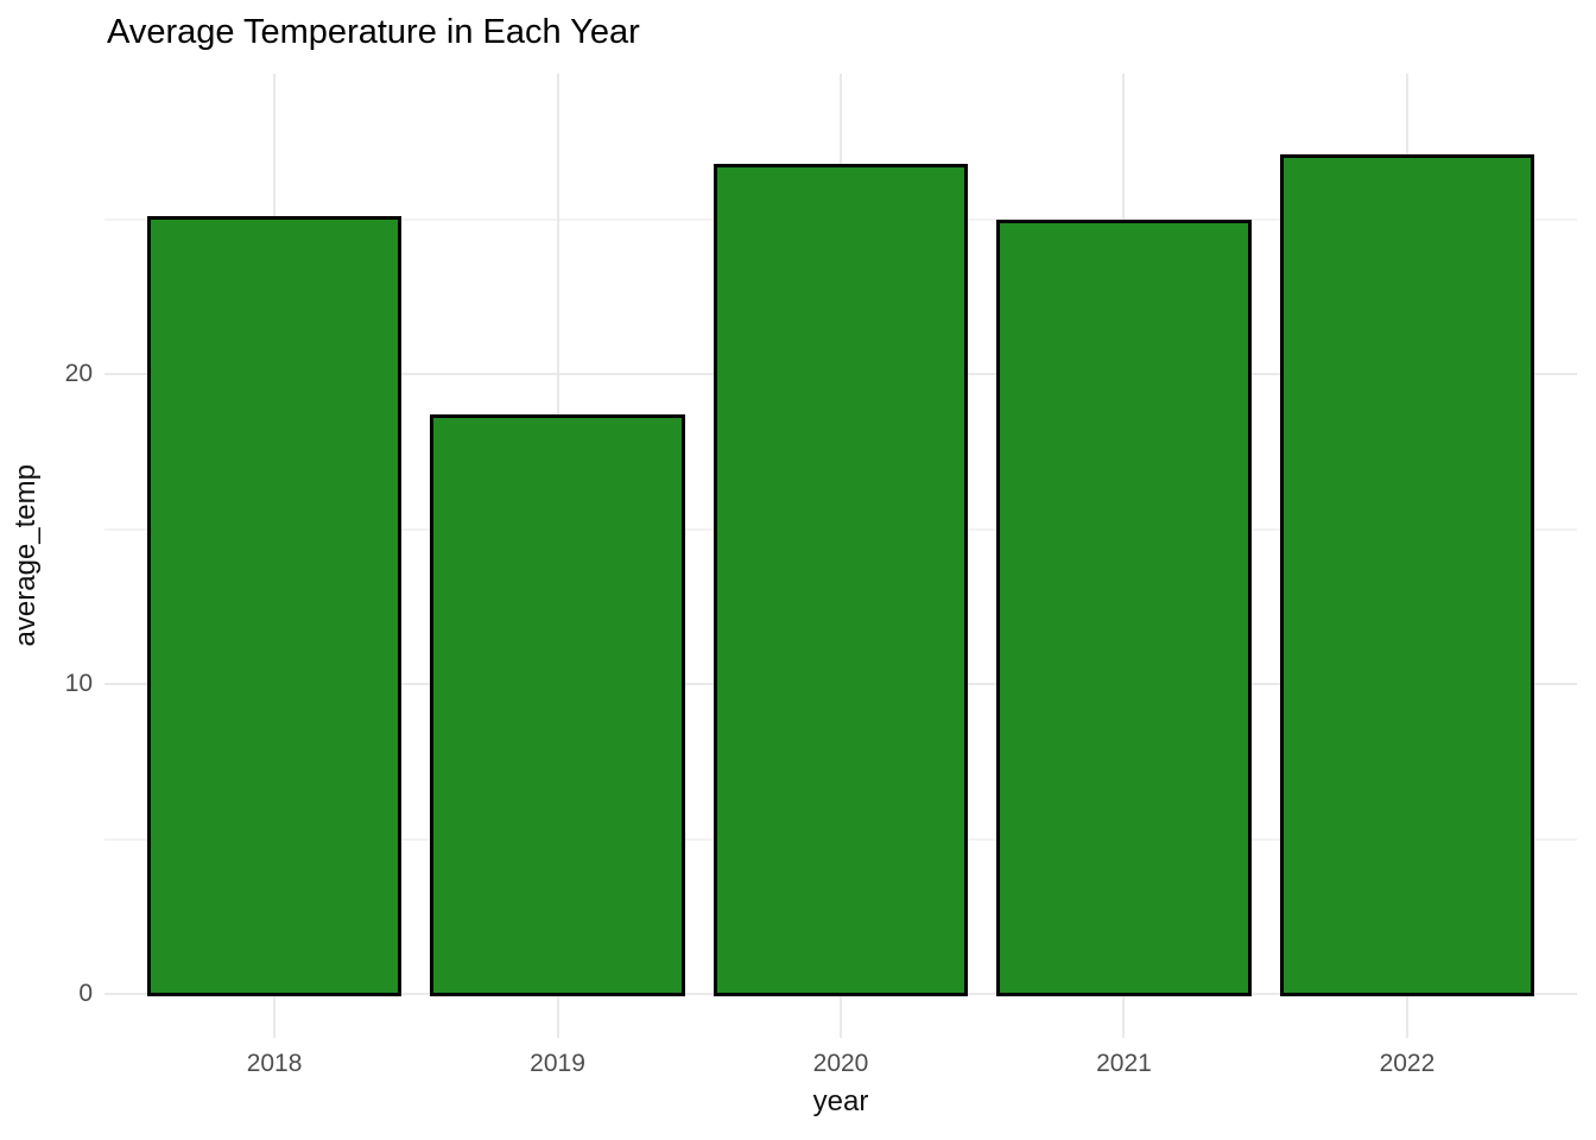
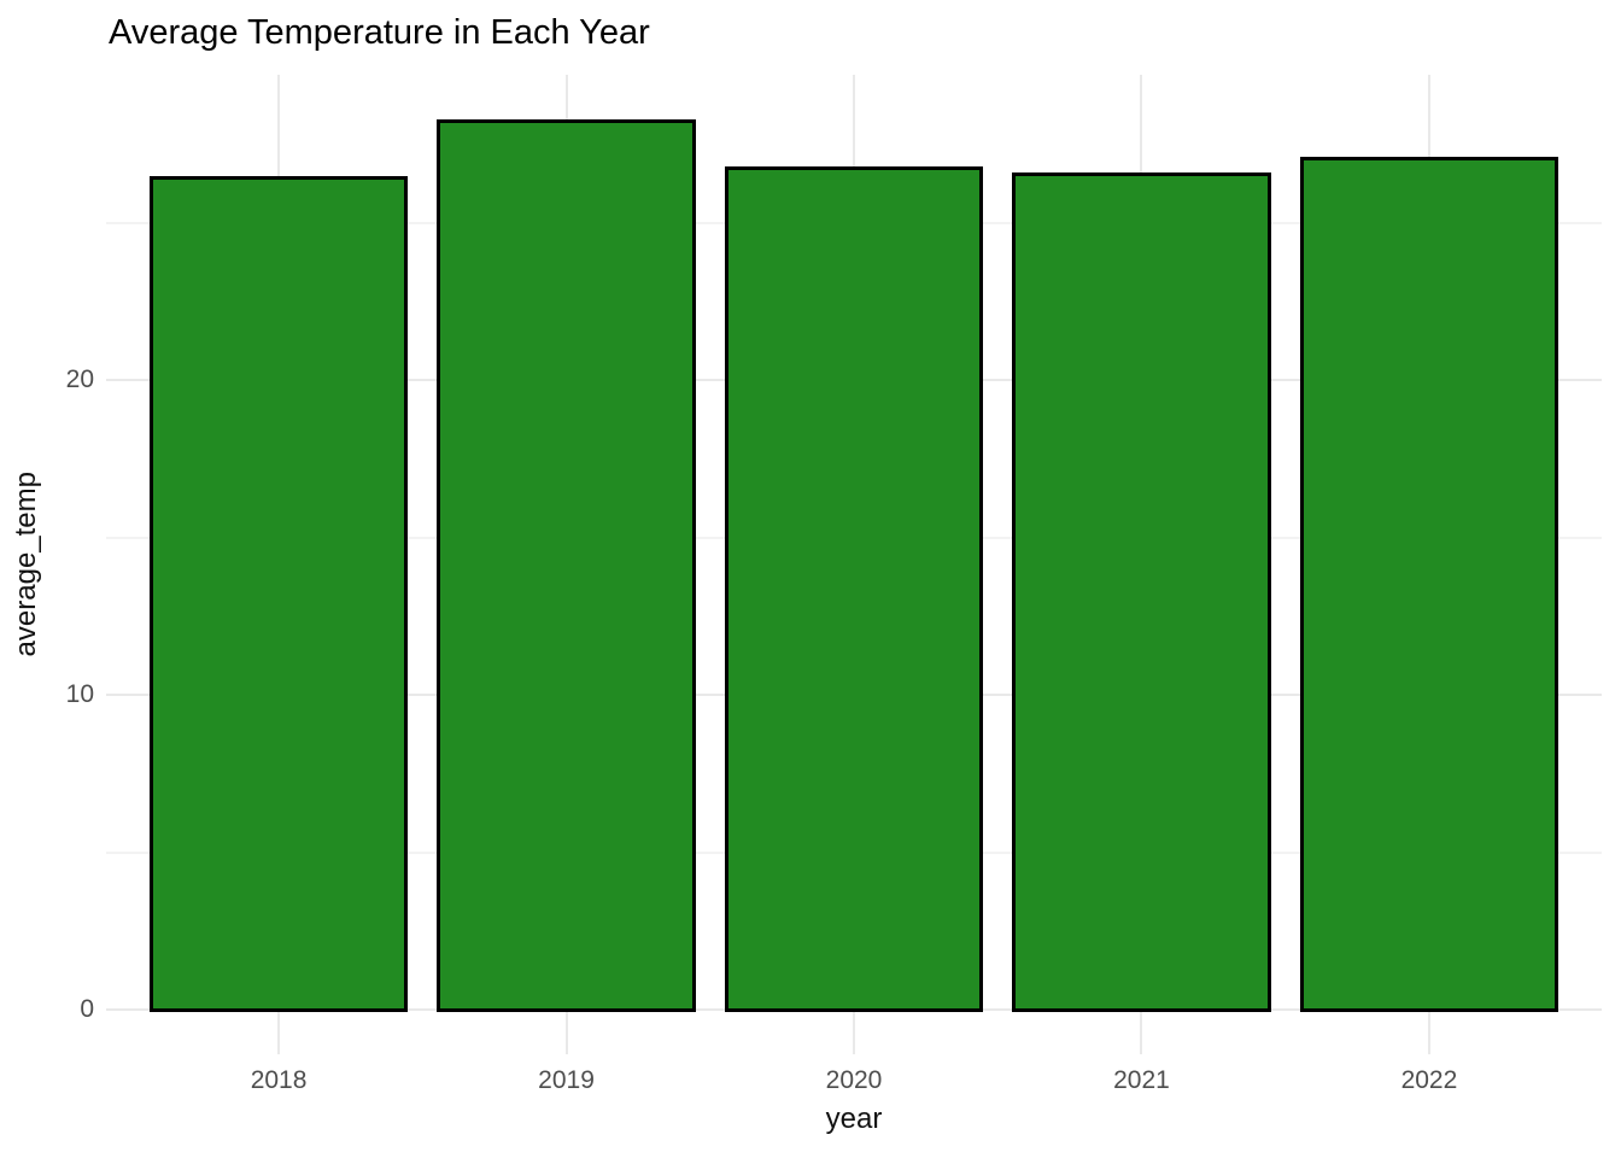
2018: 25.1 -> 26.5
2019: 18.7 -> 28.3
2021: 25.0 -> 26.6
